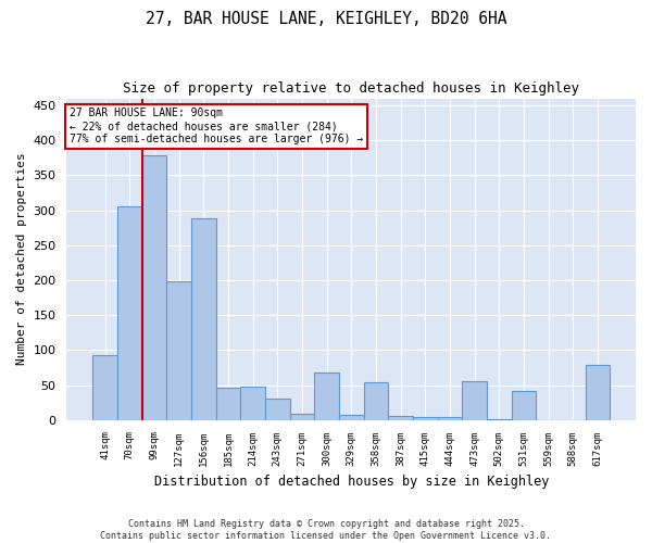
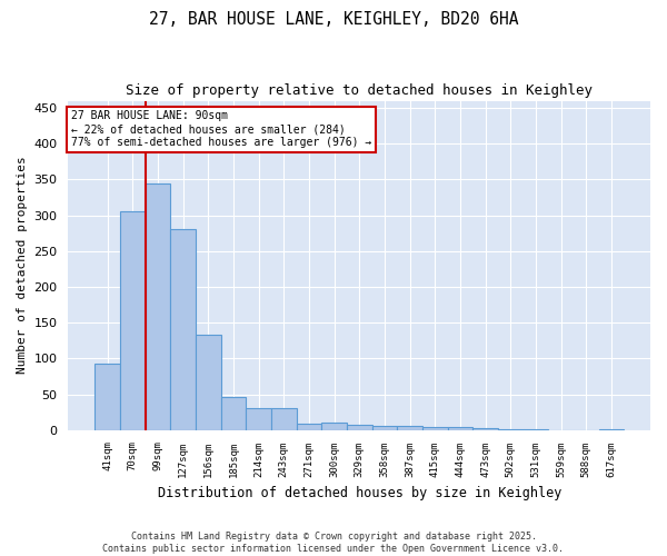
99sqm: 378 -> 345
127sqm: 198 -> 280
156sqm: 288 -> 133
214sqm: 48 -> 31
300sqm: 68 -> 10
358sqm: 54 -> 6
473sqm: 56 -> 2
531sqm: 42 -> 1
617sqm: 78 -> 1
